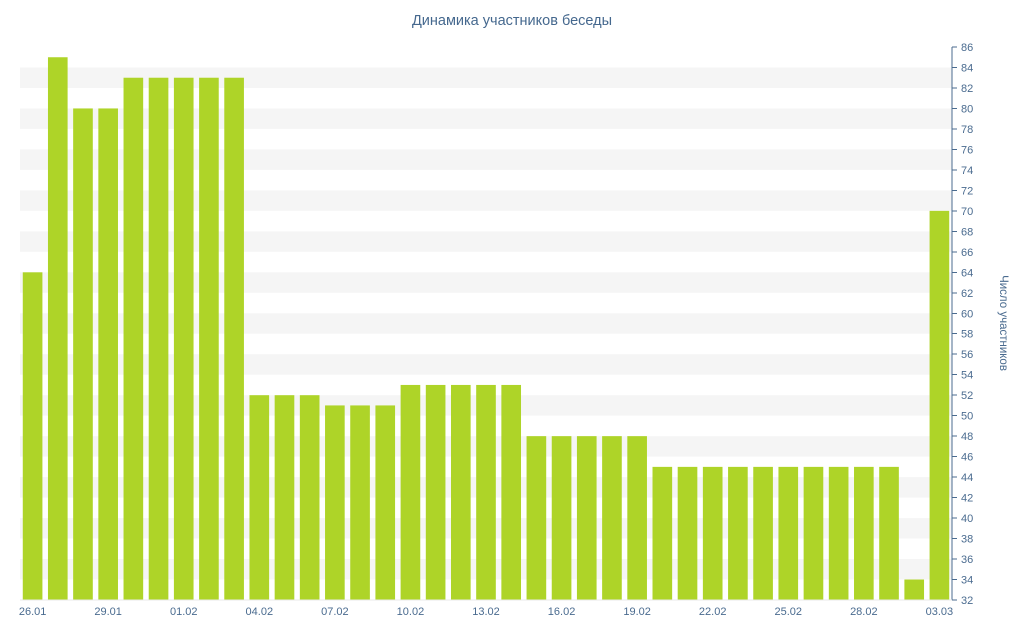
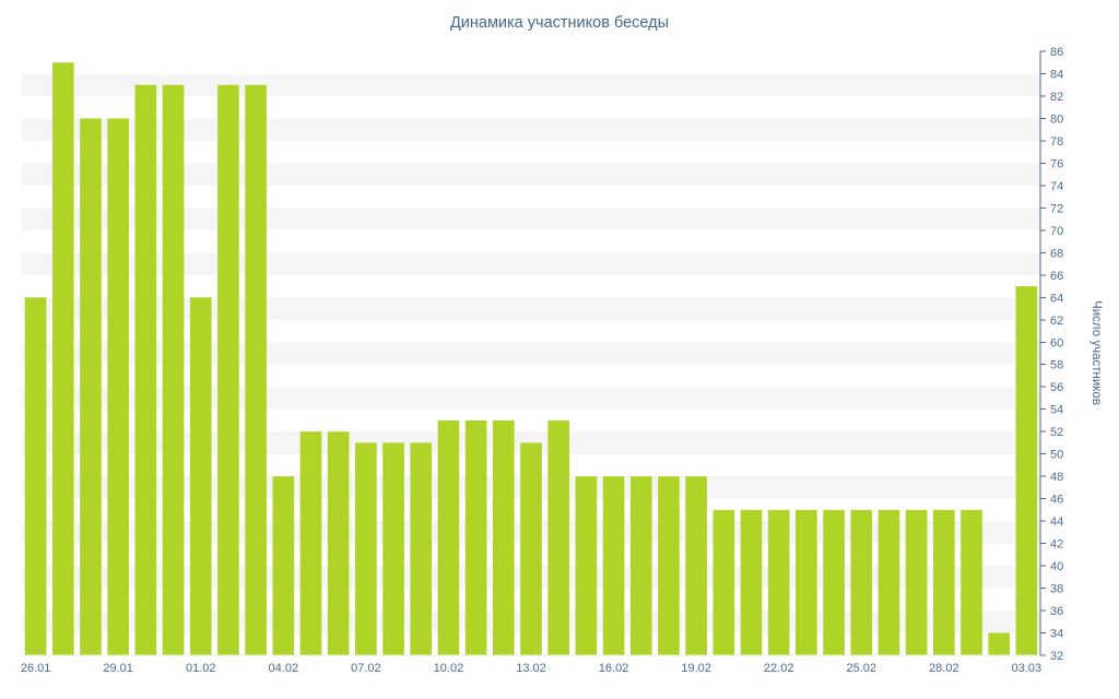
01.02: 83 -> 64
04.02: 52 -> 48
13.02: 53 -> 51
03.03: 70 -> 65
